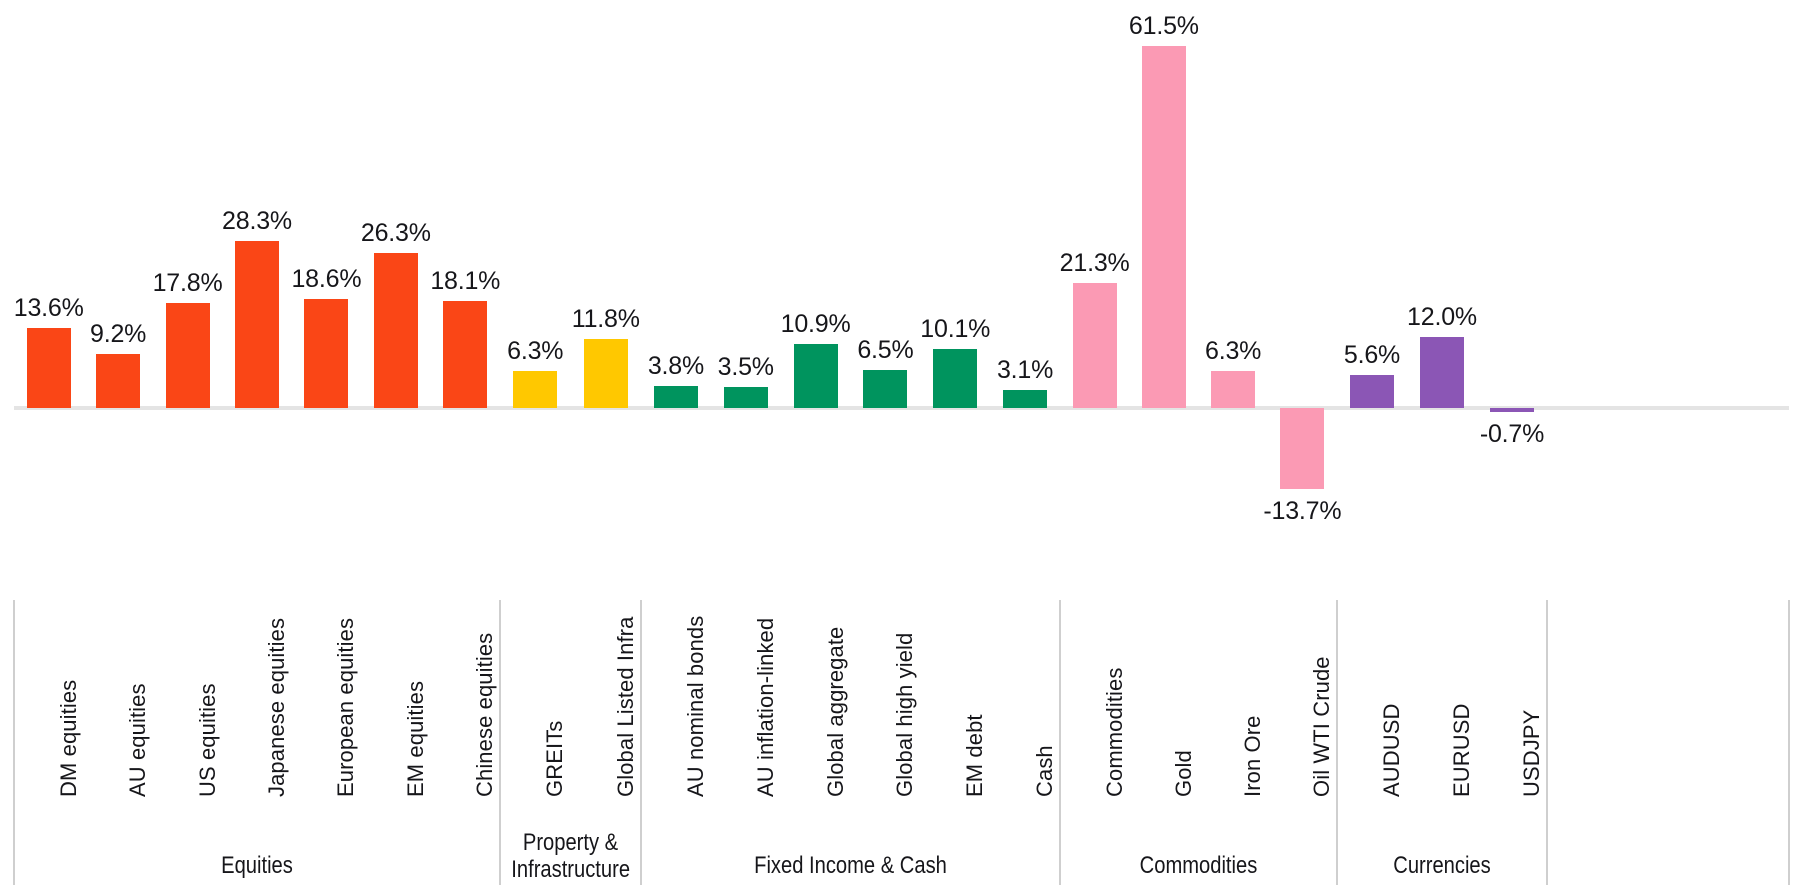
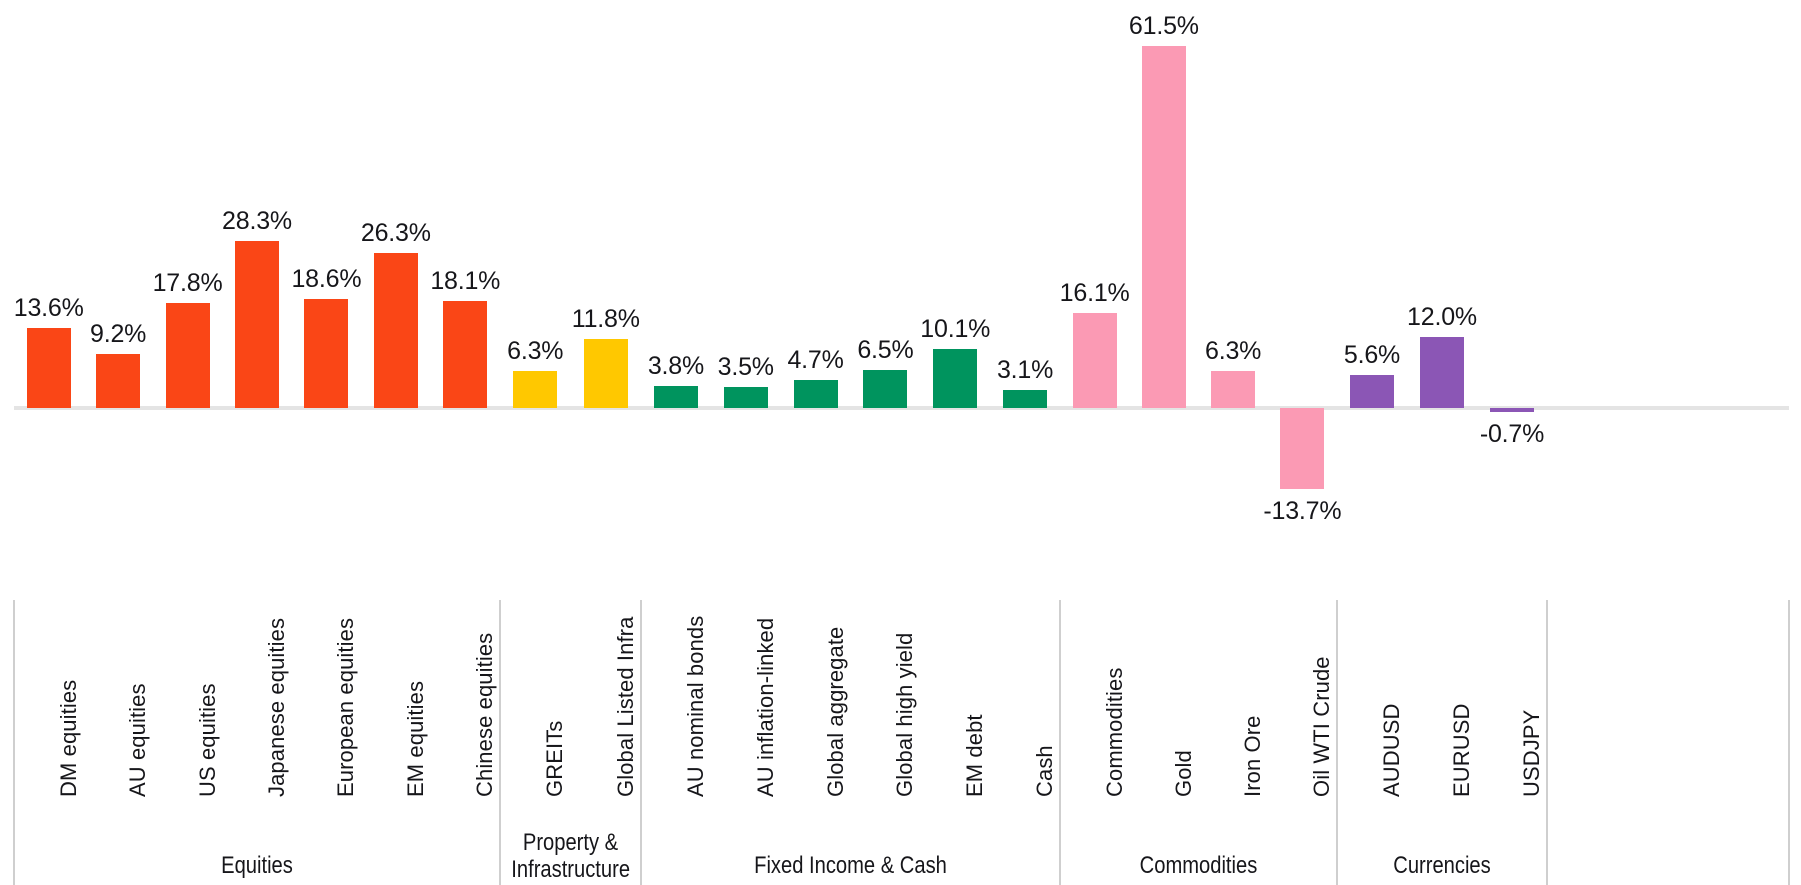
Global aggregate: 10.9% -> 4.7%
Commodities: 21.3% -> 16.1%
